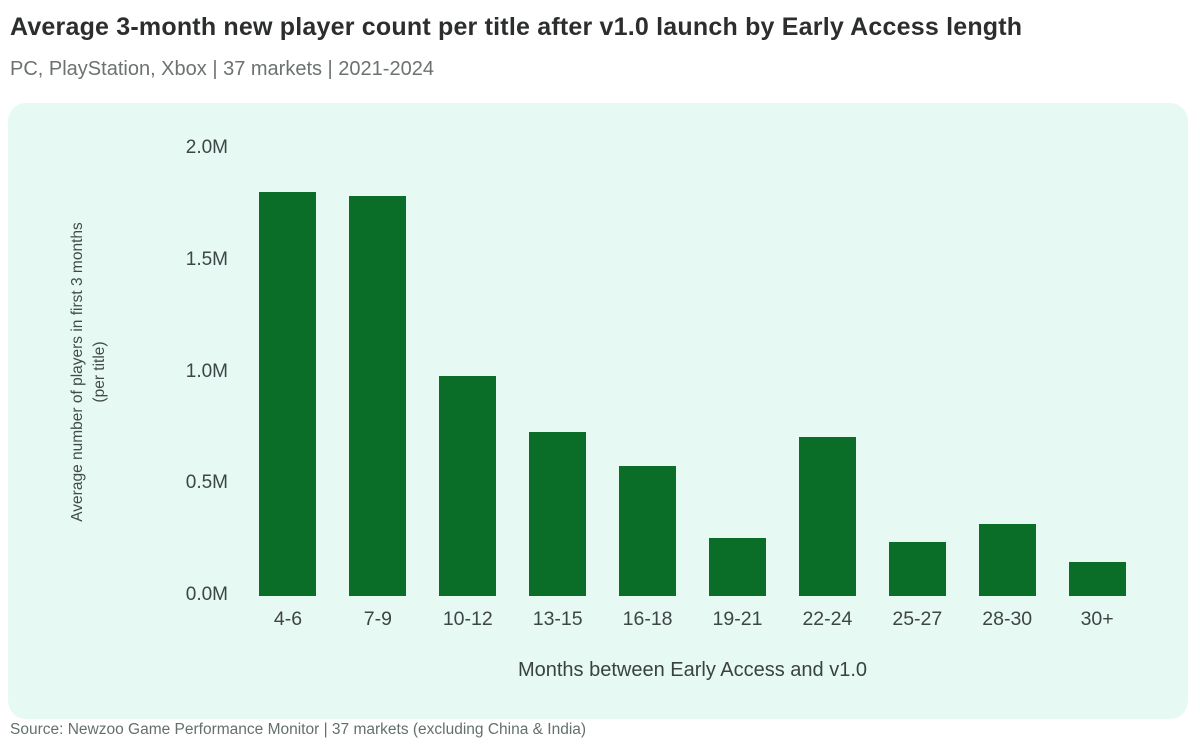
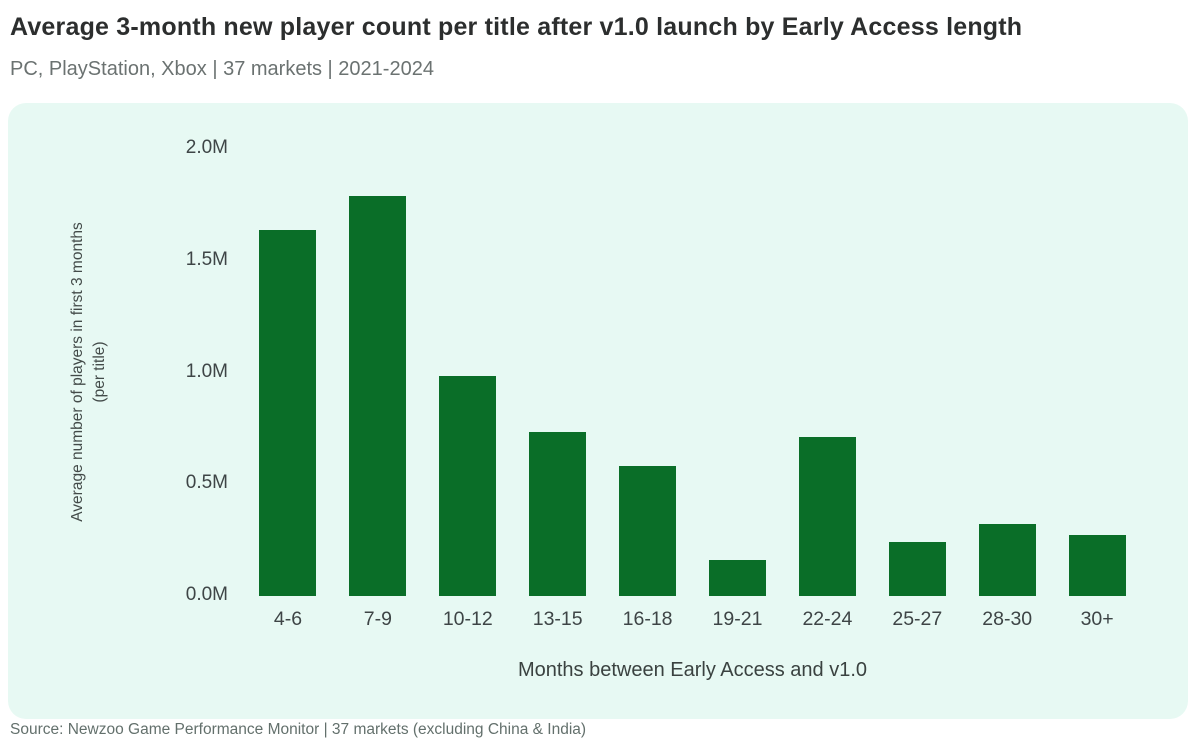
4-6: 1.80M -> 1.63M
19-21: 0.26M -> 0.16M
30+: 0.15M -> 0.27M
